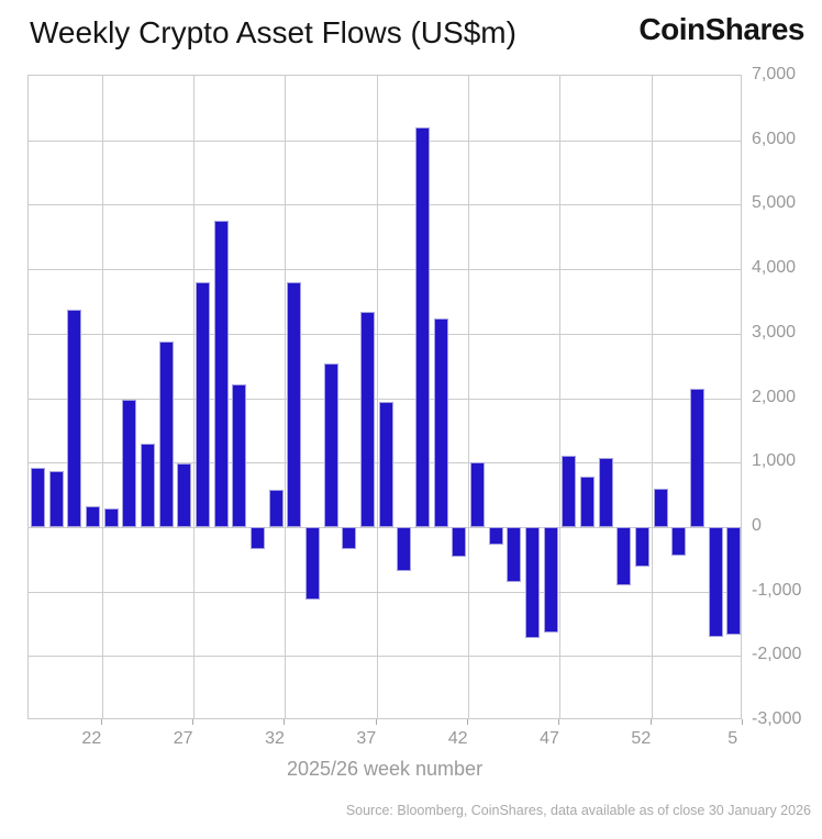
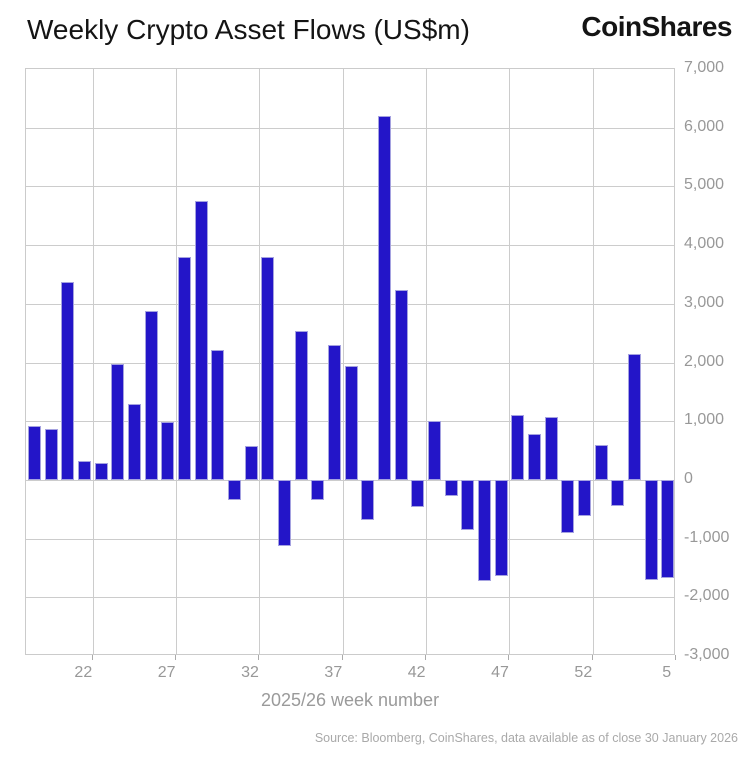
37: 3300 -> 2300
